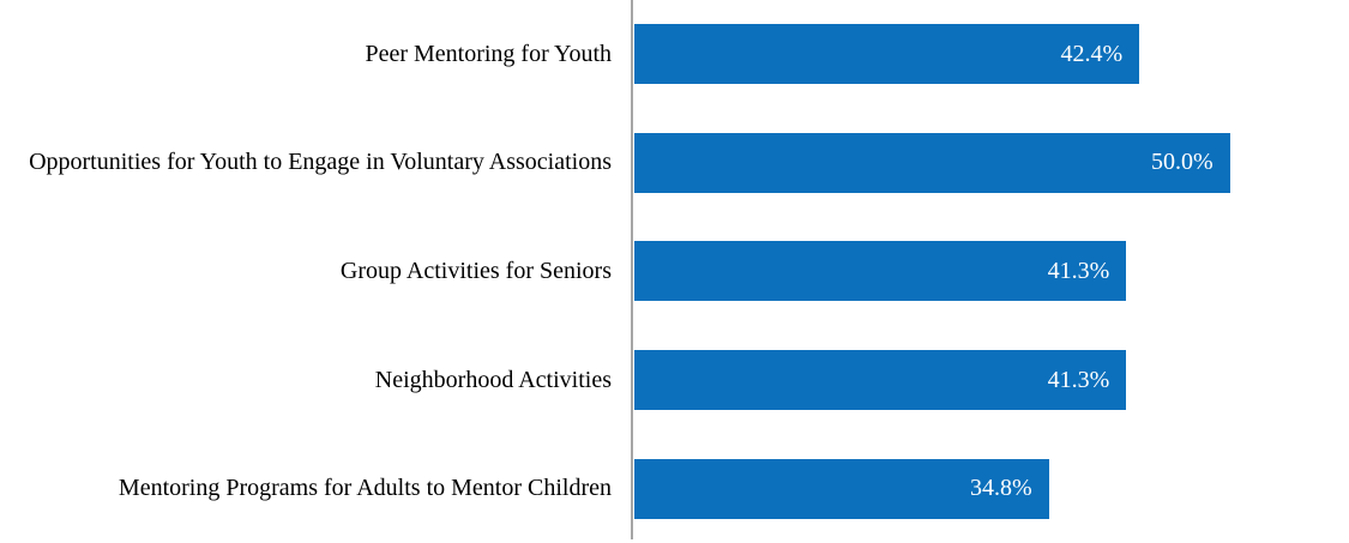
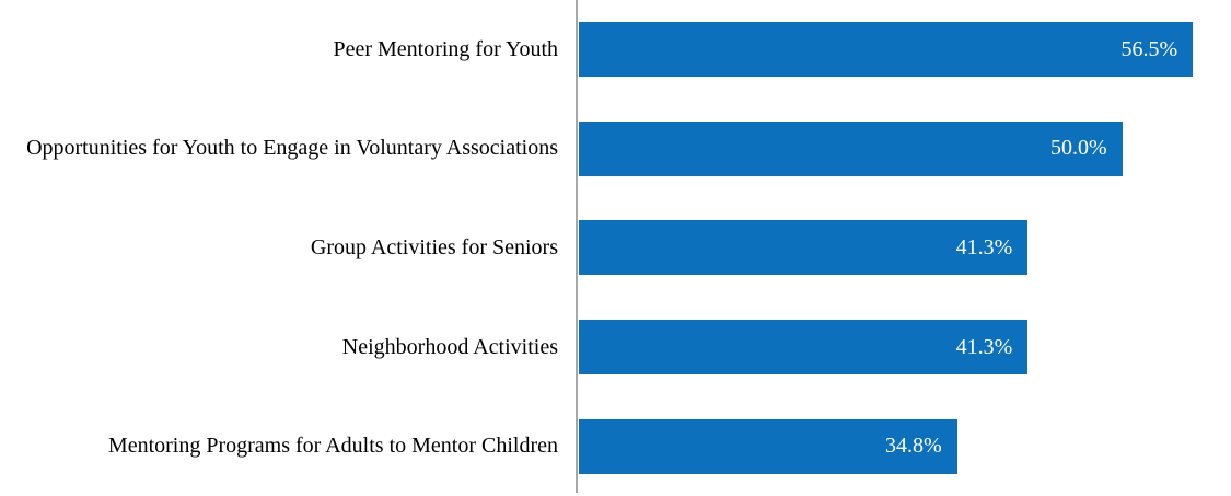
Peer Mentoring for Youth: 42.4% -> 56.5%
